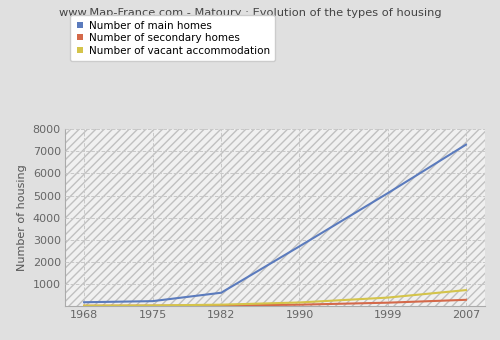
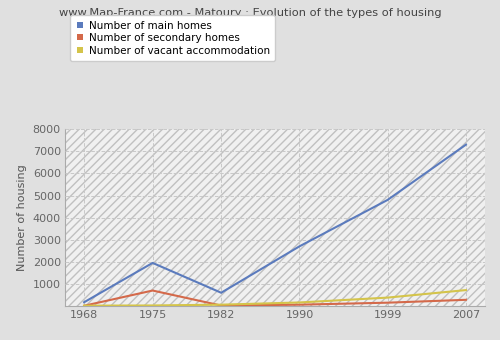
Number of main homes/1975: 220 -> 1950
Number of secondary homes/1975: 20 -> 700
Number of main homes/1999: 5100 -> 4800
